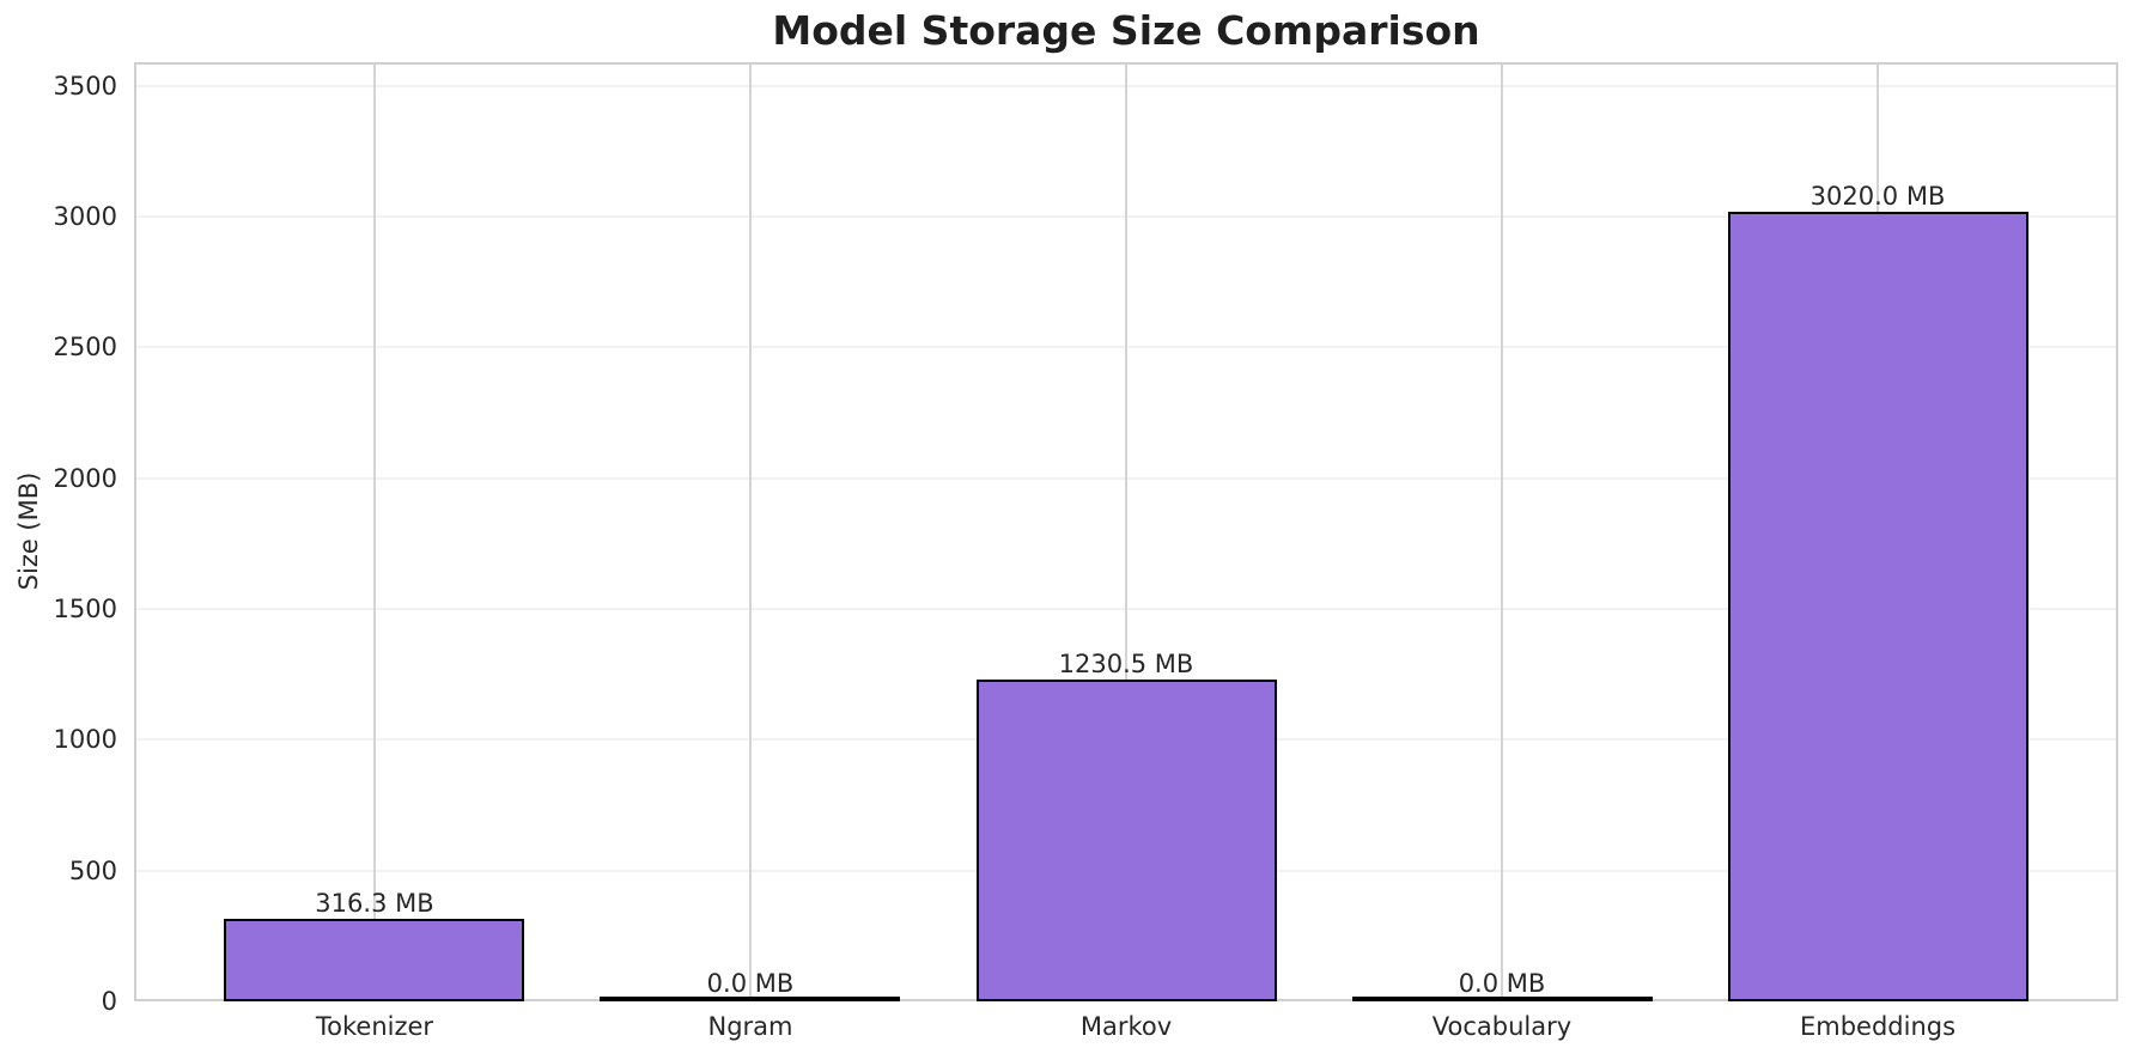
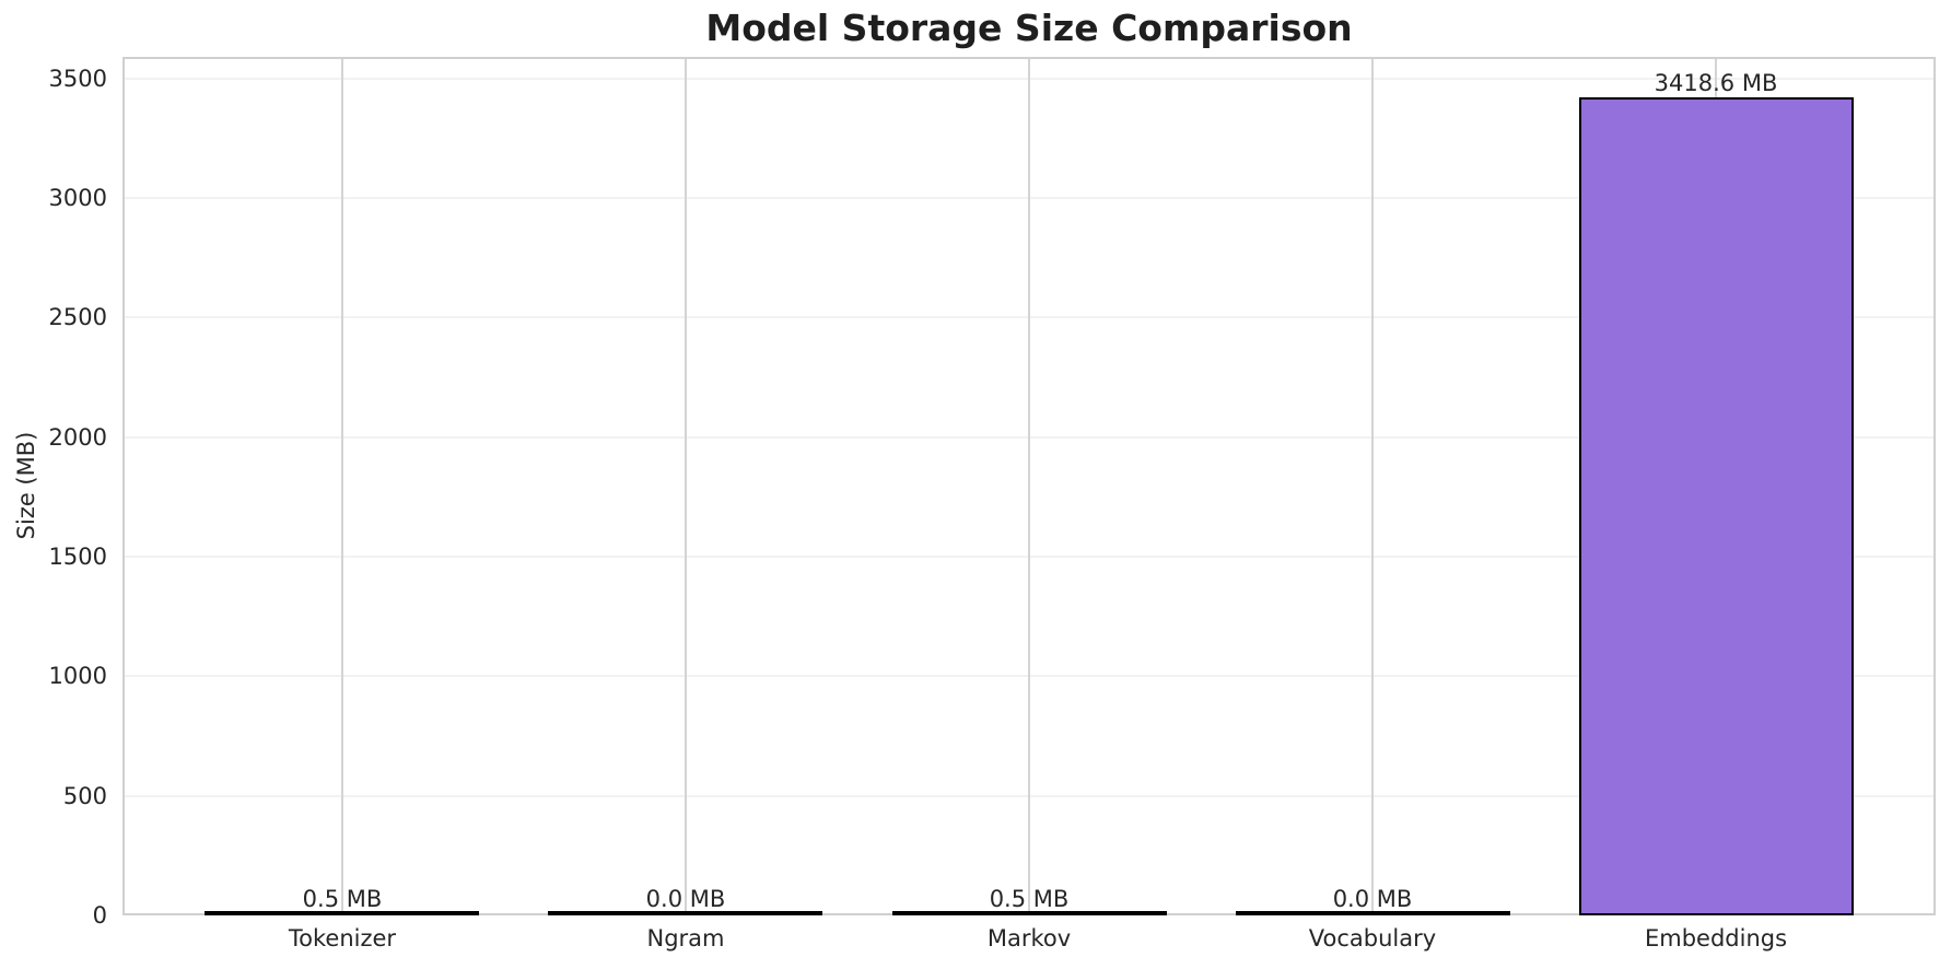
Tokenizer: 316.3 -> 0.5
Markov: 1230.5 -> 0.5
Embeddings: 3020.0 -> 3418.6
